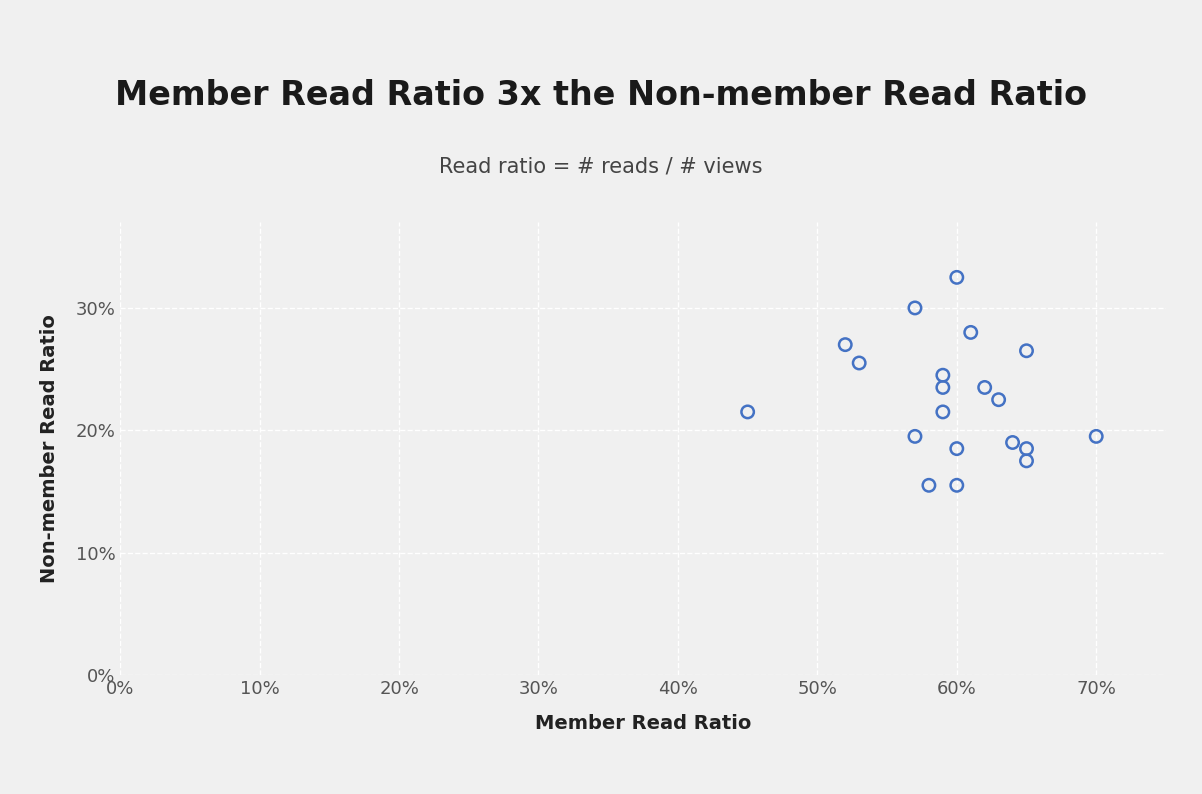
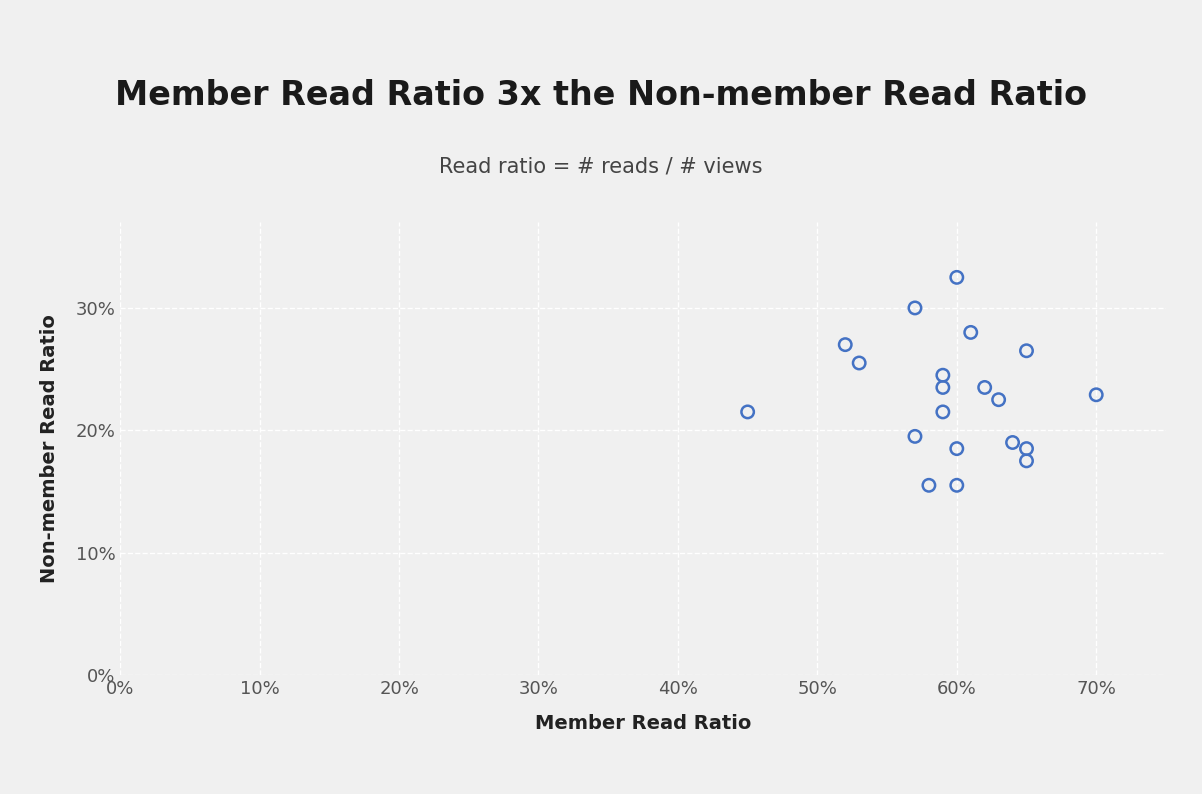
70%: 19.5% -> 22.9%
